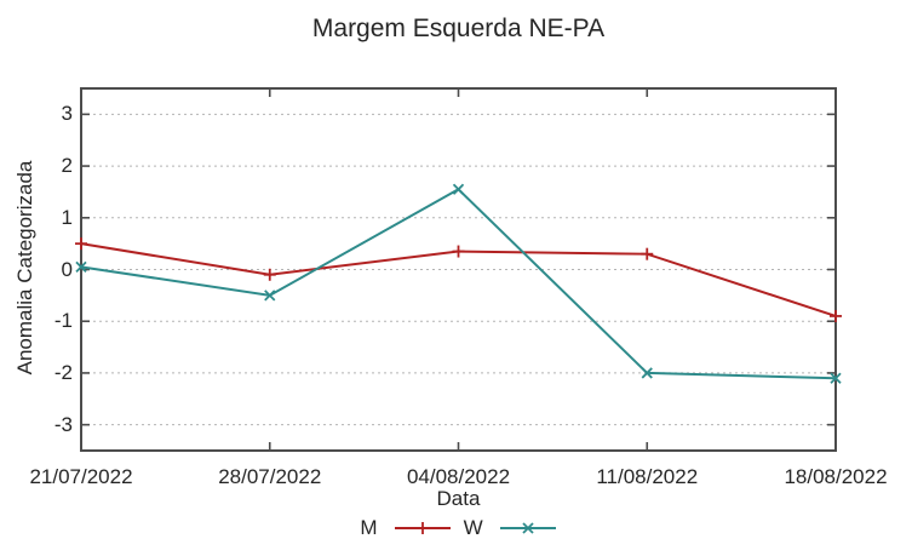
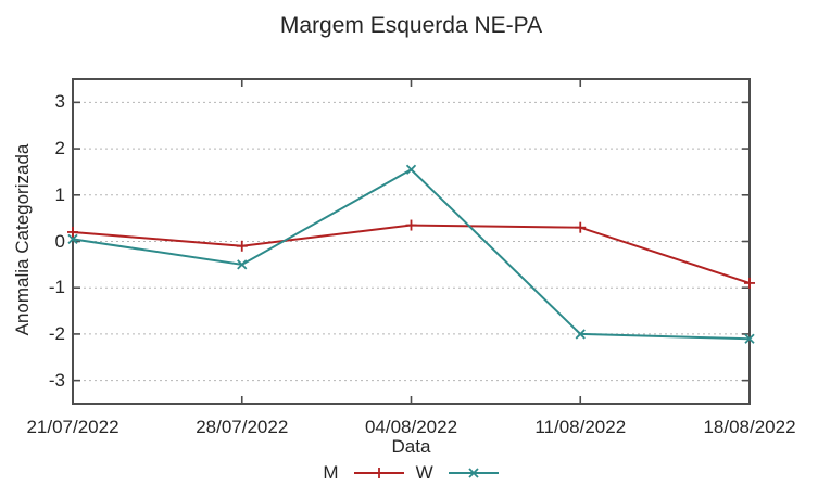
M/21/07/2022: 0.5 -> 0.2
